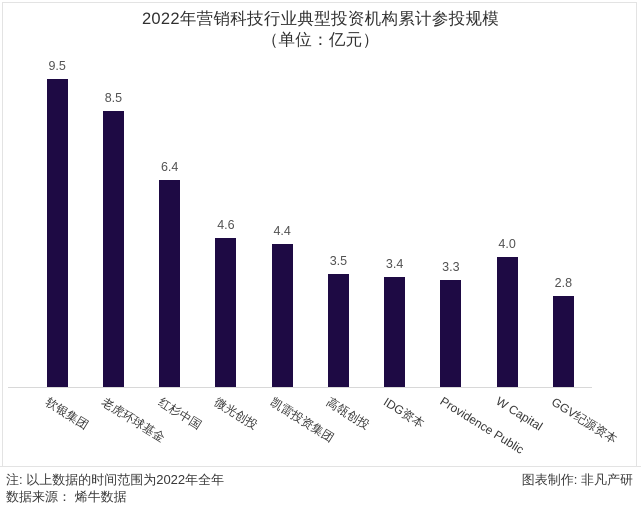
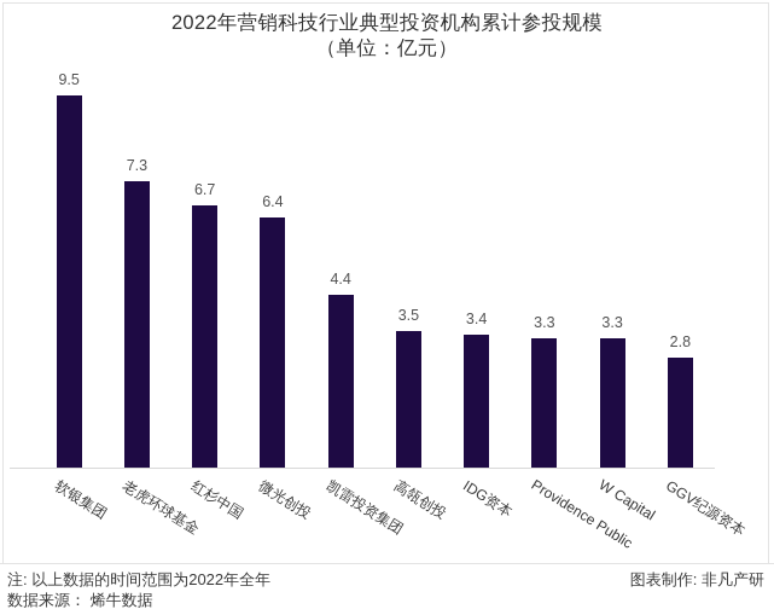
老虎环球基金: 8.5 -> 7.3
红杉中国: 6.4 -> 6.7
微光创投: 4.6 -> 6.4
W Capital: 4.0 -> 3.3
